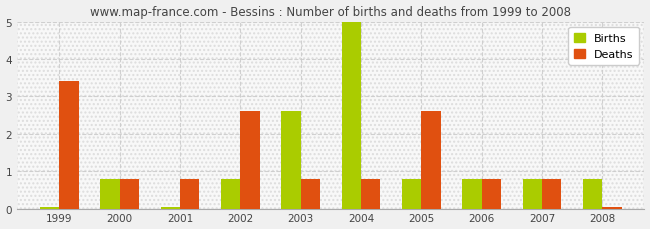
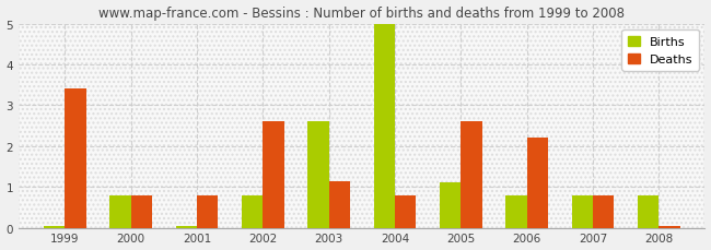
Deaths/2003: 0.80 -> 1.15
Births/2005: 0.80 -> 1.10
Deaths/2006: 0.80 -> 2.20
